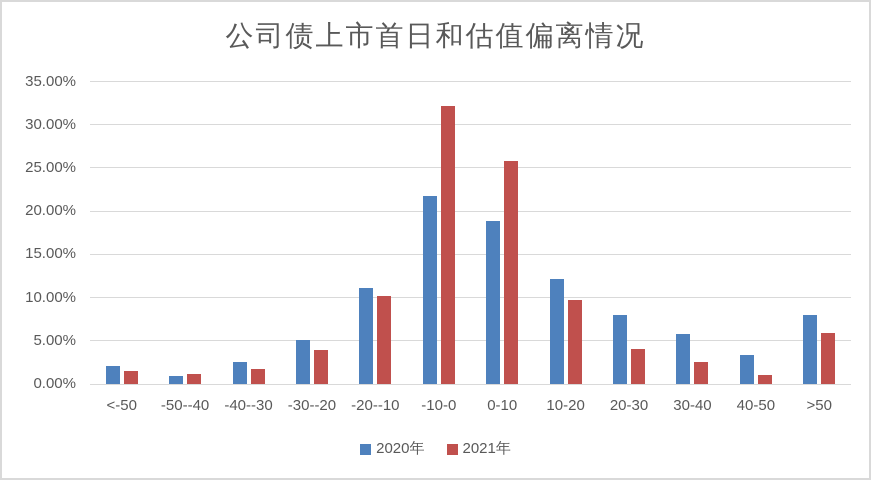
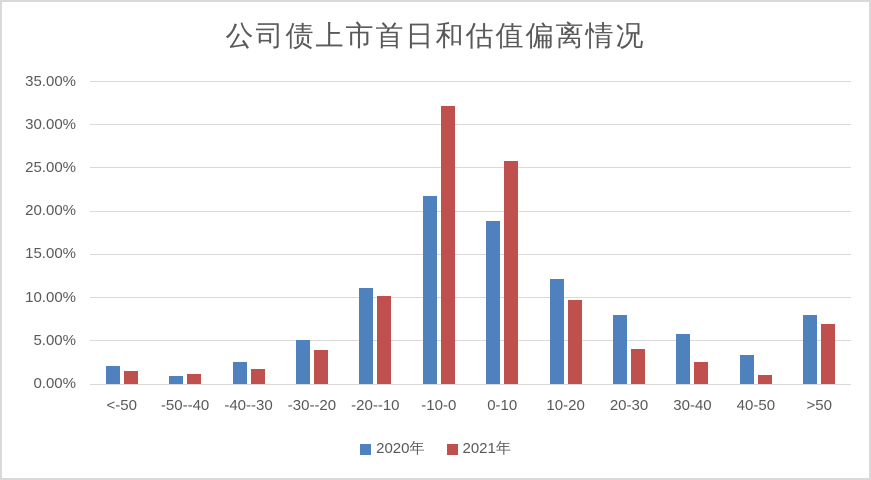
2021年/>50: 6% -> 7%
